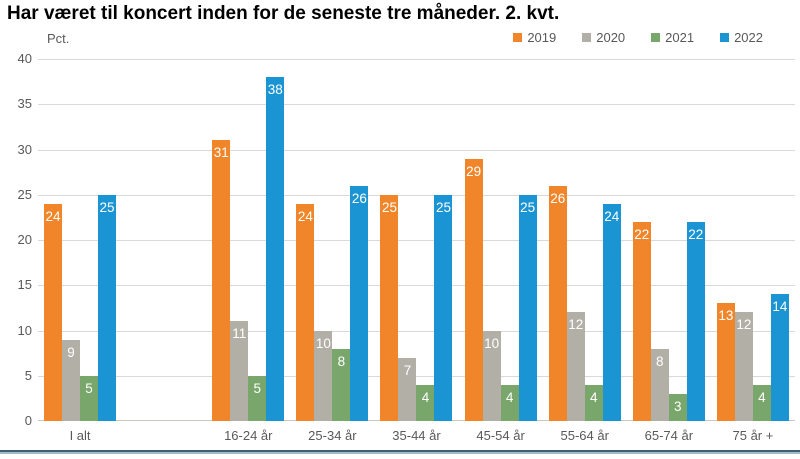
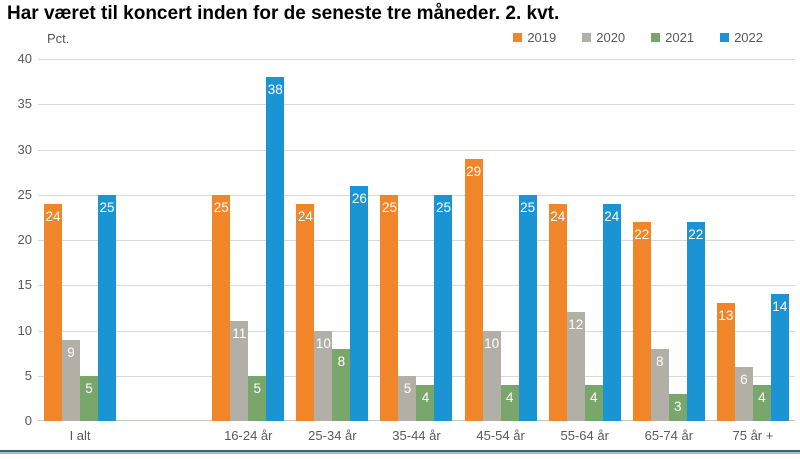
2019/16-24 år: 31 -> 25
2020/35-44 år: 7 -> 5
2019/55-64 år: 26 -> 24
2020/75 år +: 12 -> 6
